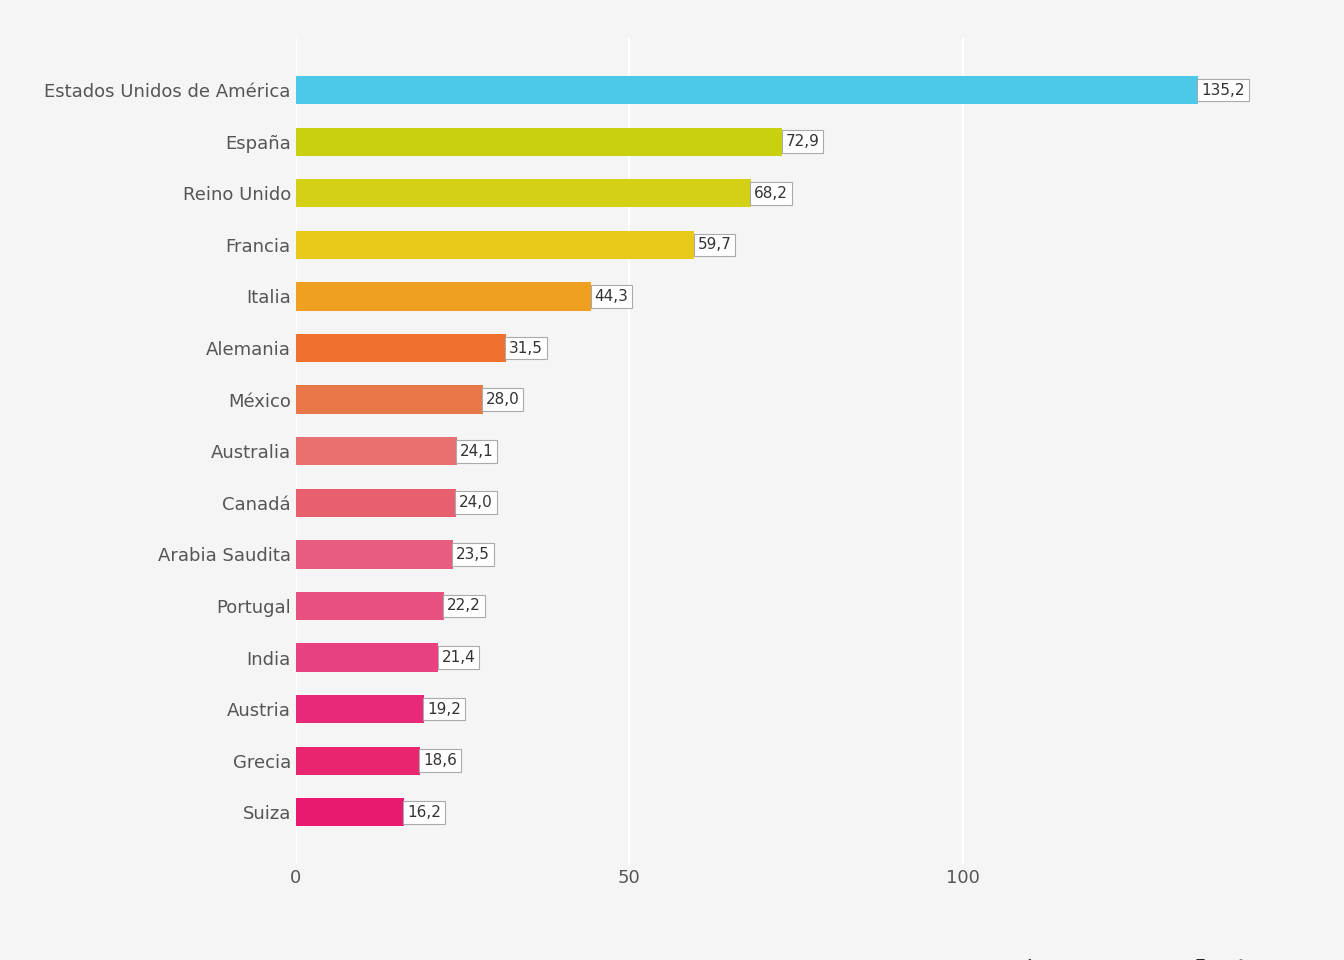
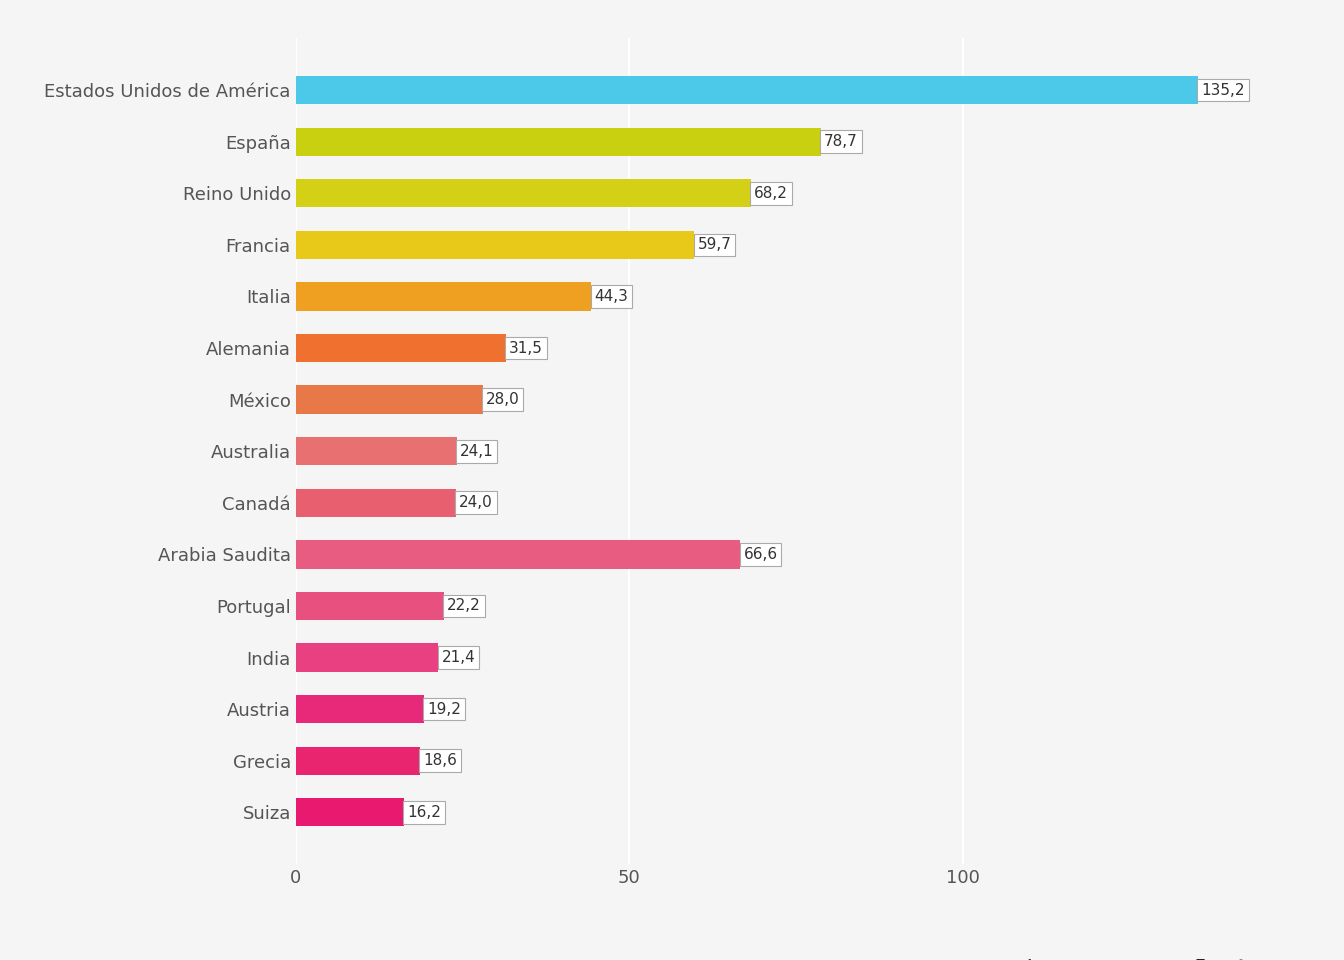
España: 72,9 -> 78,7
Arabia Saudita: 23,5 -> 66,6
